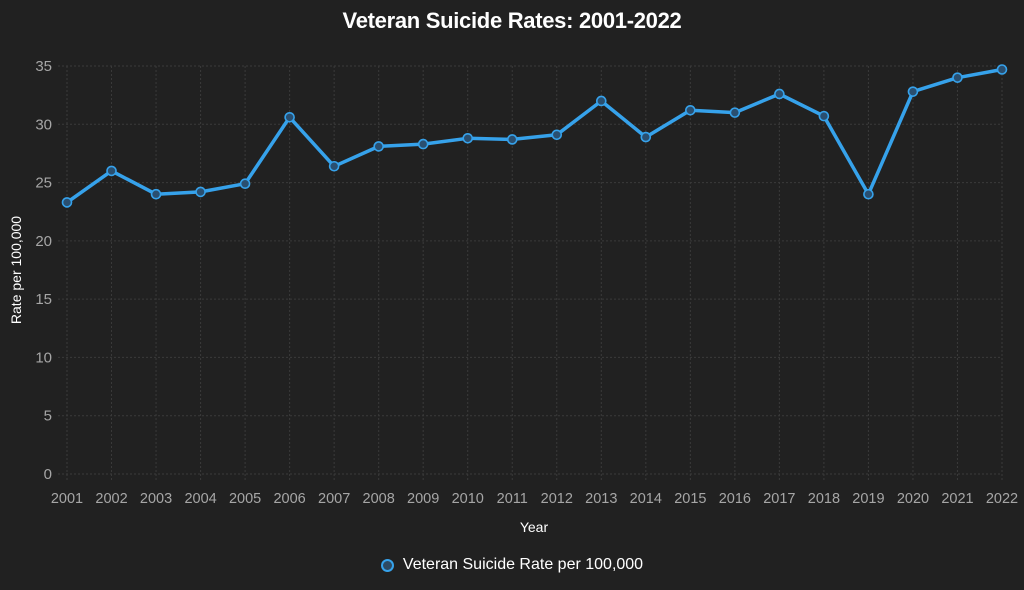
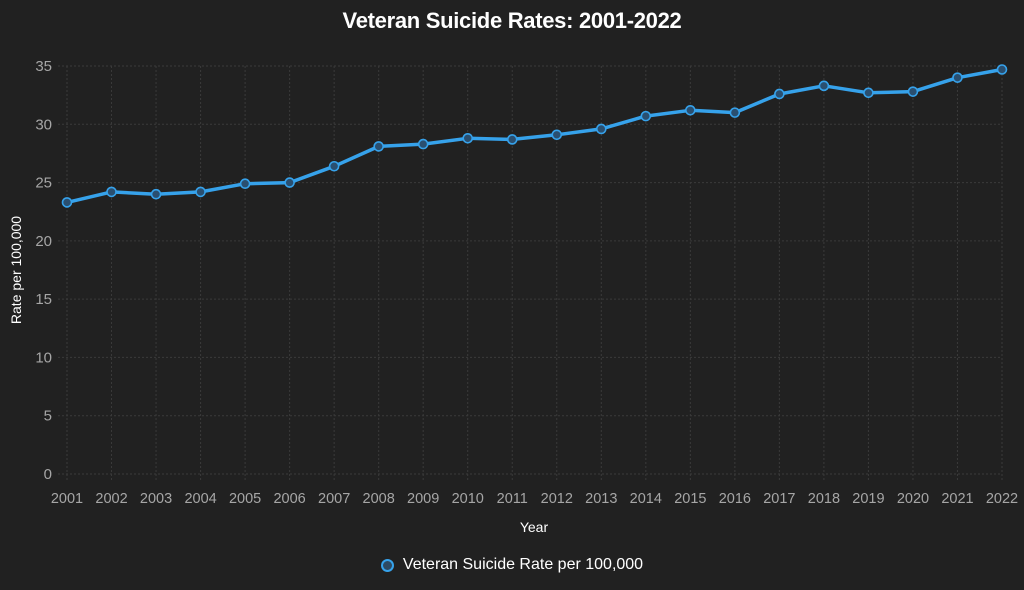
2002: 26.0 -> 24.2
2006: 30.6 -> 25.0
2013: 32.0 -> 29.6
2014: 28.9 -> 30.7
2018: 30.7 -> 33.3
2019: 24.0 -> 32.7
